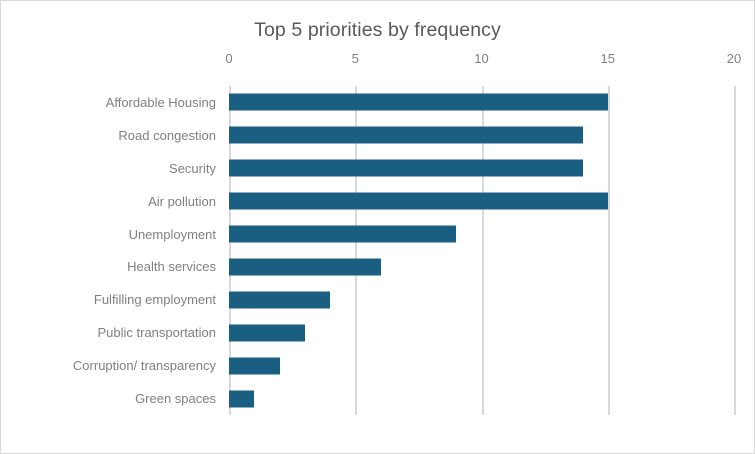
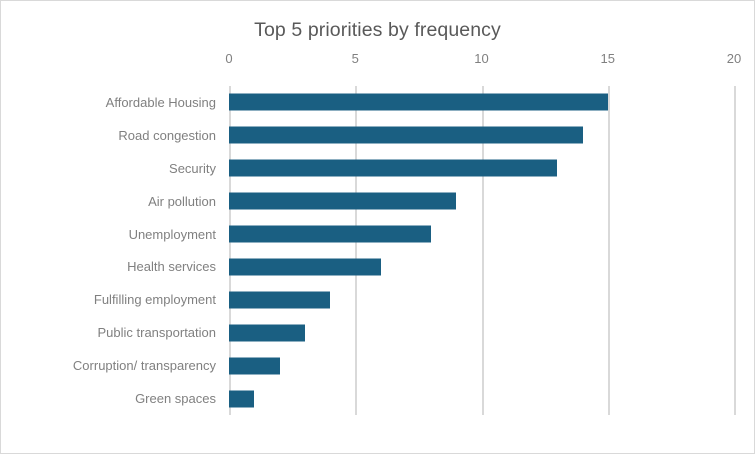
Security: 14 -> 13
Air pollution: 15 -> 9
Unemployment: 9 -> 8
